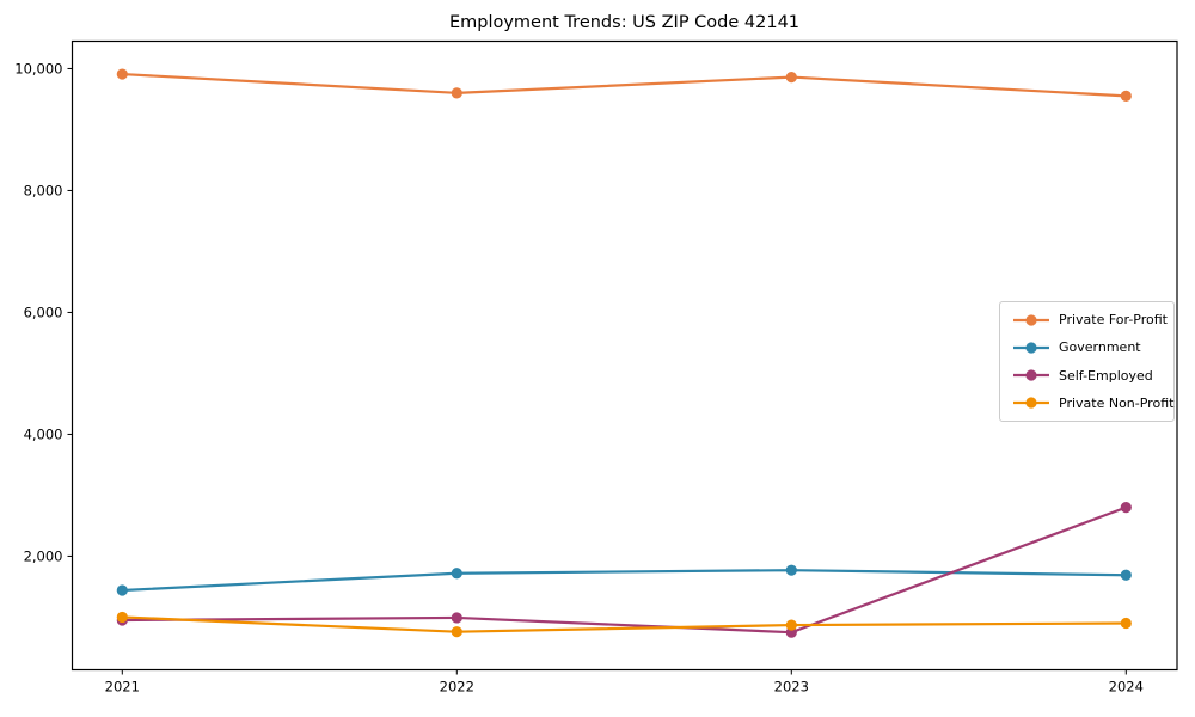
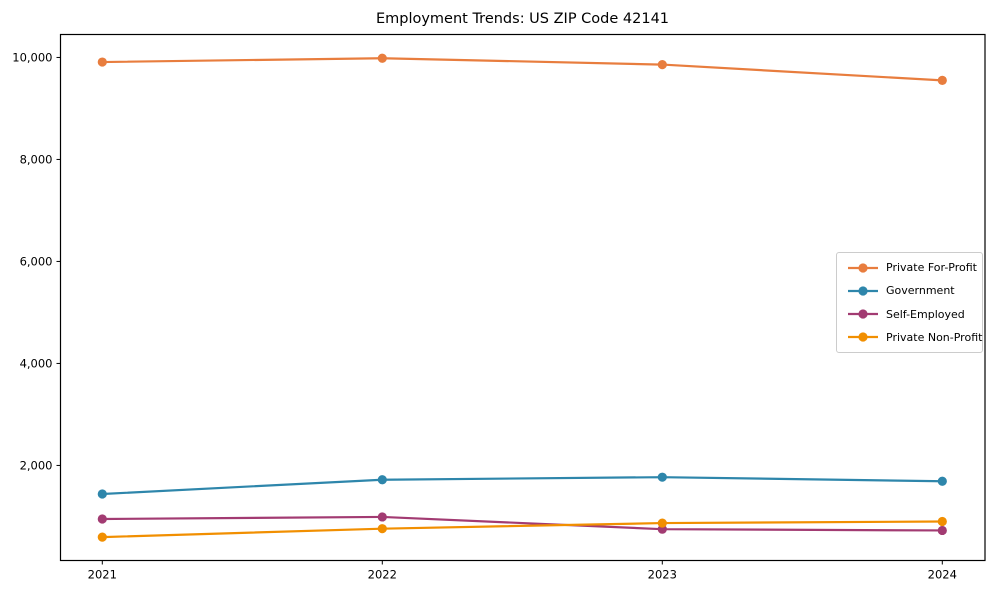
Private Non-Profit/2021: 1000 -> 600
Private For-Profit/2022: 9600 -> 10000
Self-Employed/2024: 2800 -> 700
